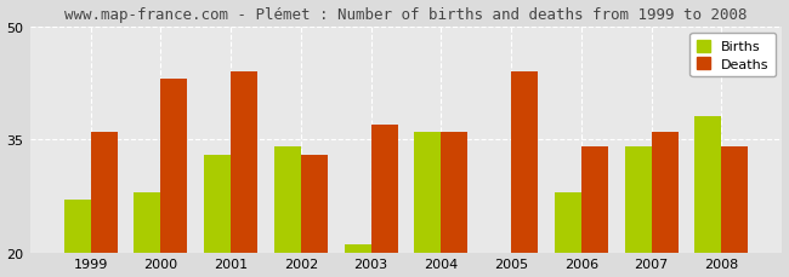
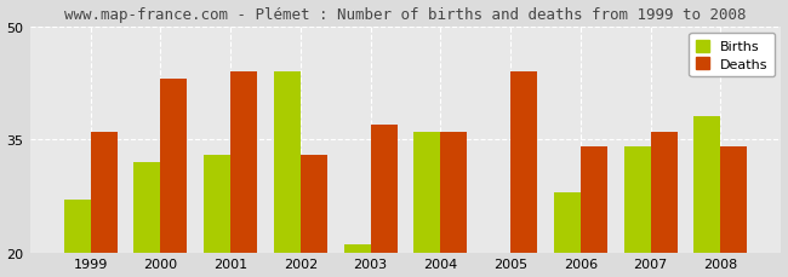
Births/2000: 28 -> 32
Births/2002: 34 -> 44
